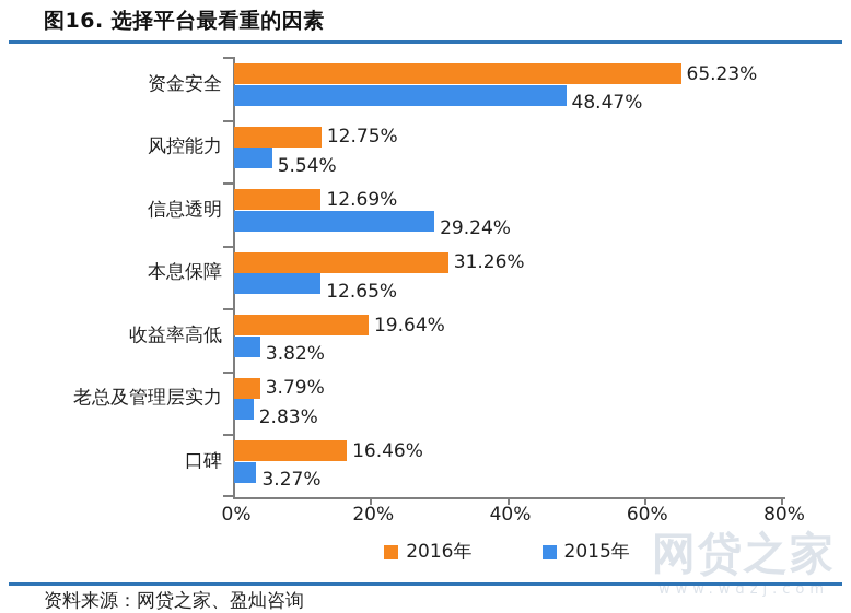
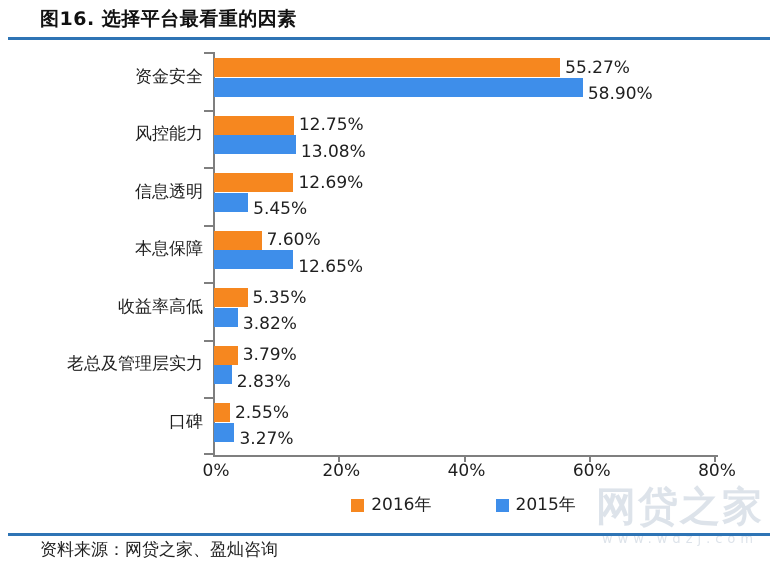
2016年/资金安全: 65.23% -> 55.27%
2015年/资金安全: 48.47% -> 58.90%
2015年/风控能力: 5.54% -> 13.08%
2015年/信息透明: 29.24% -> 5.45%
2016年/本息保障: 31.26% -> 7.60%
2016年/收益率高低: 19.64% -> 5.35%
2016年/口碑: 16.46% -> 2.55%
